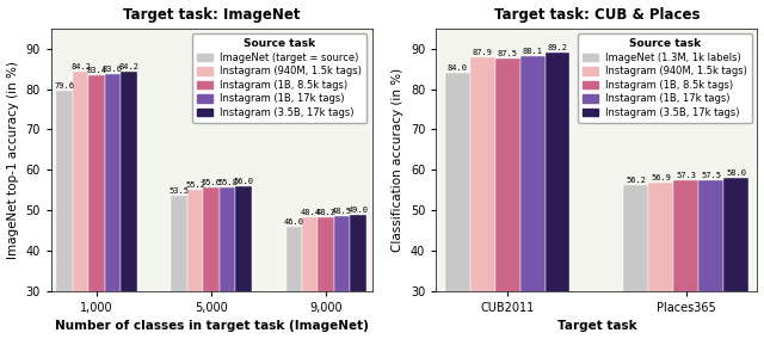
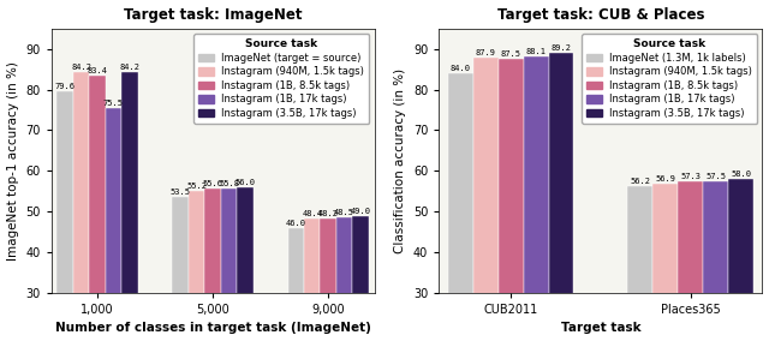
Target task: ImageNet/Instagram (1B, 17k tags)/1,000: 83.6 -> 75.5
